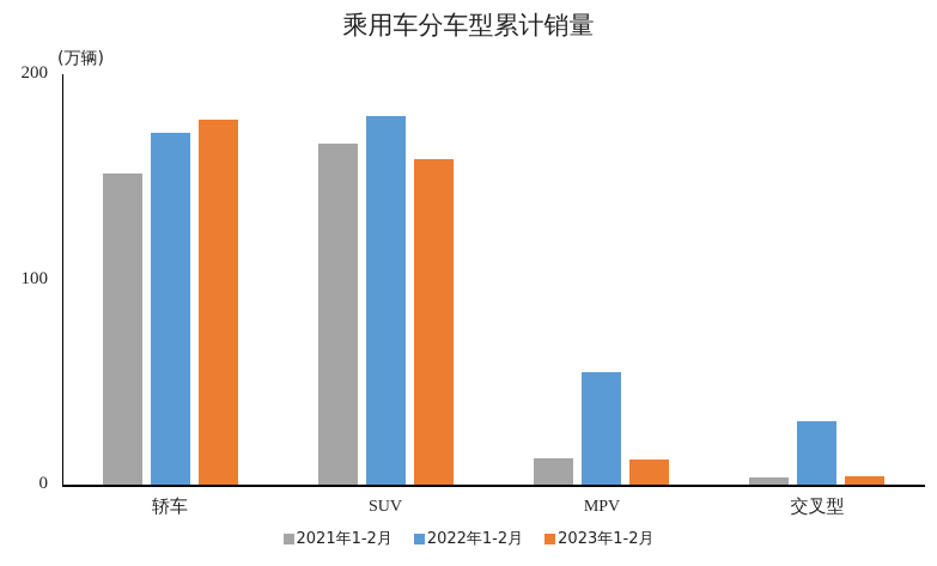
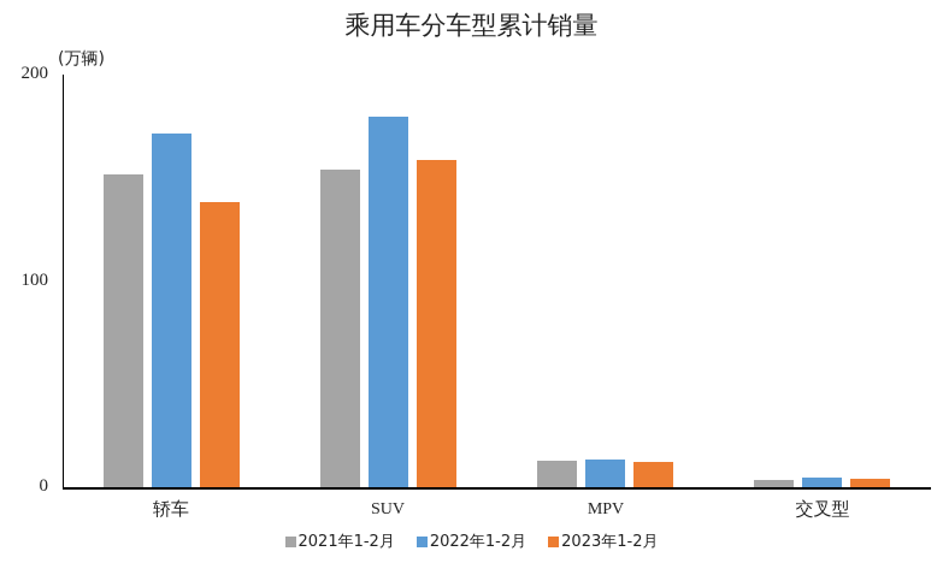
2023年1-2月/轿车: 178 -> 138
2021年1-2月/SUV: 166 -> 154
2022年1-2月/MPV: 55 -> 13
2022年1-2月/交叉型: 31 -> 5
